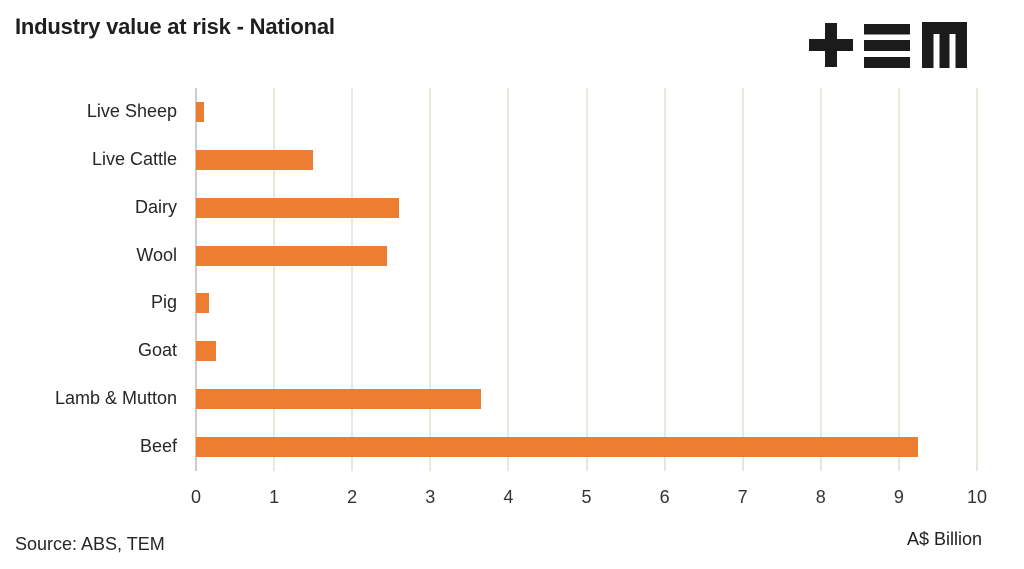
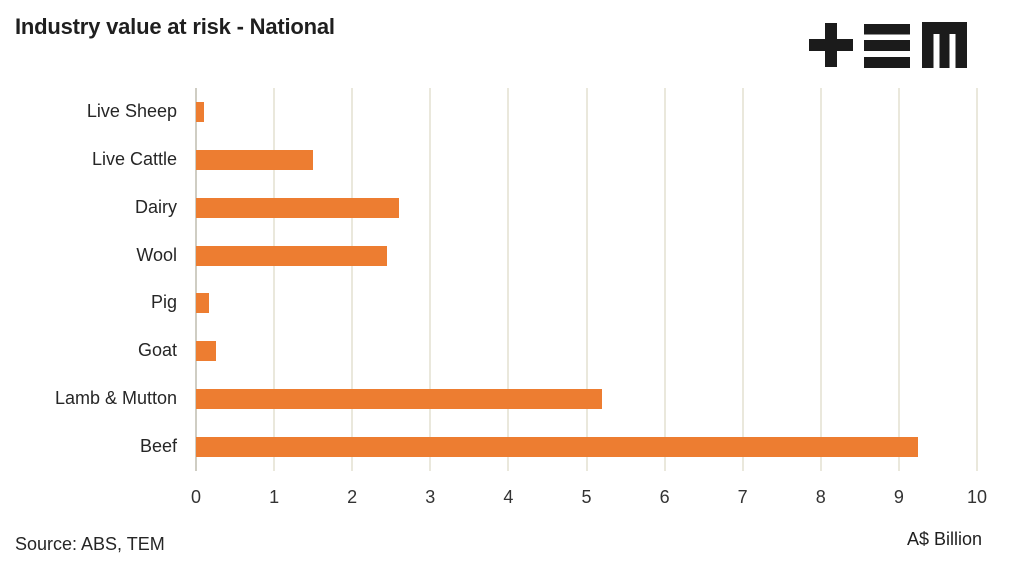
Lamb & Mutton: 3.6 -> 5.2
